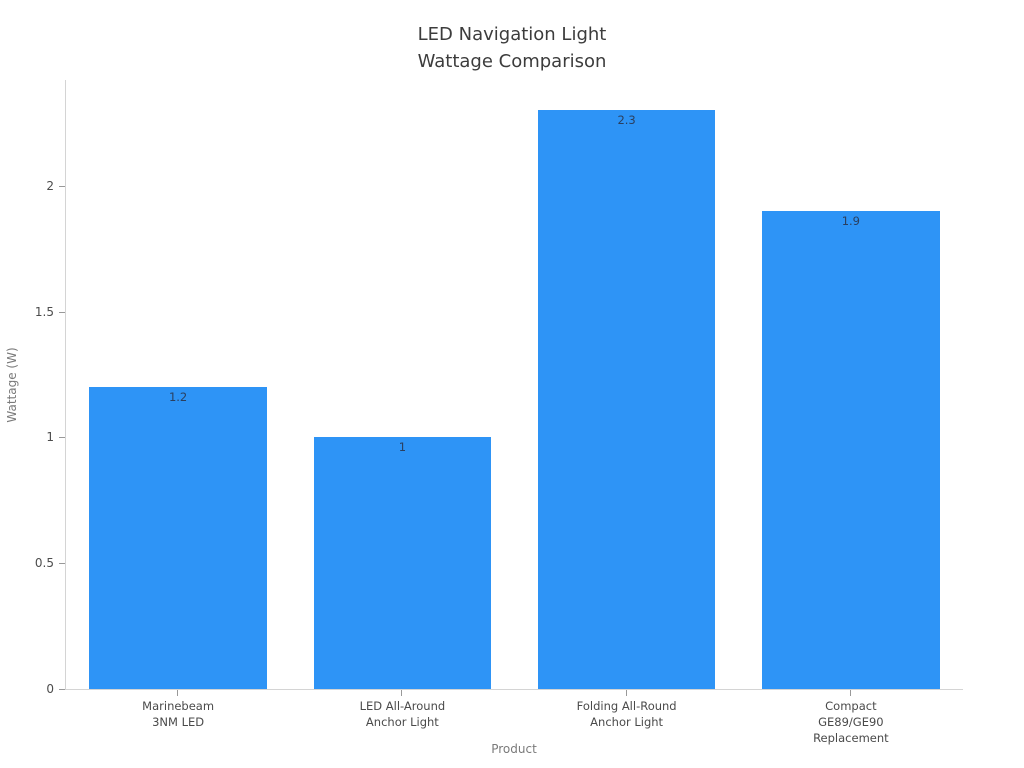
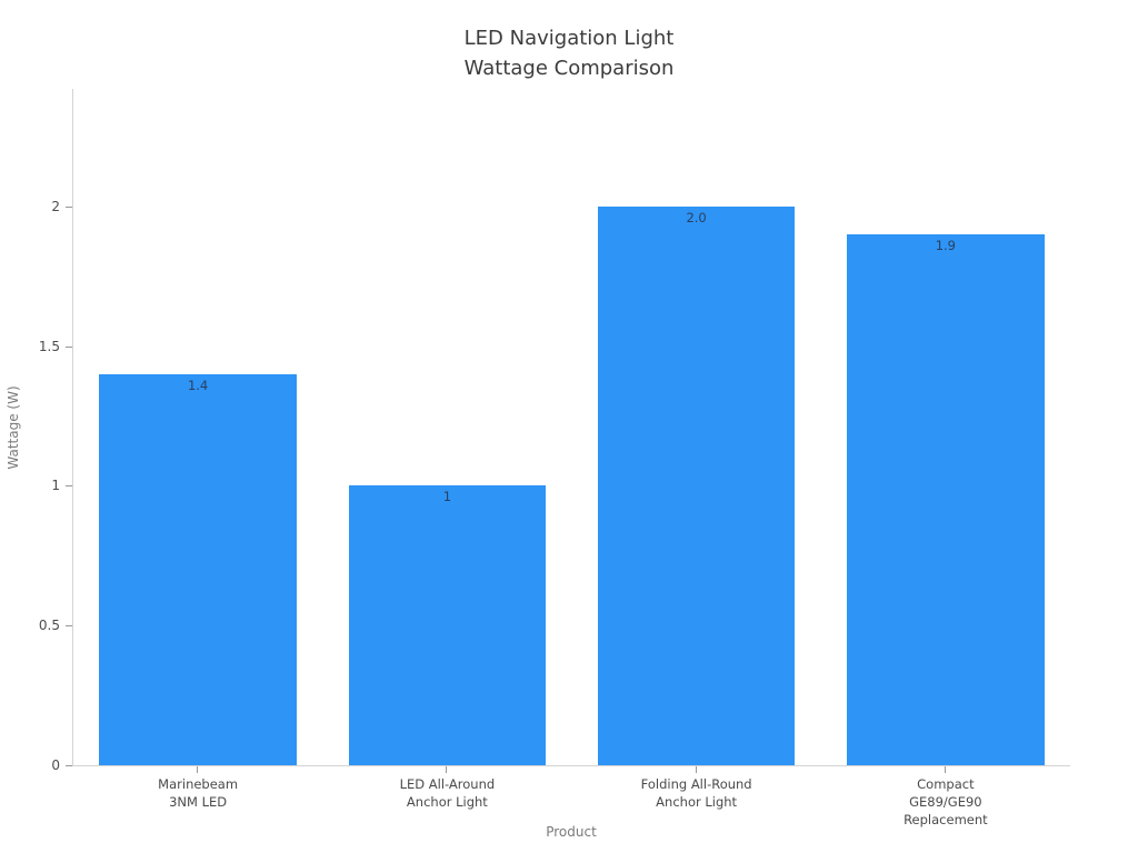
Marinebeam 3NM LED: 1.2 -> 1.4
Folding All-Round Anchor Light: 2.3 -> 2.0
